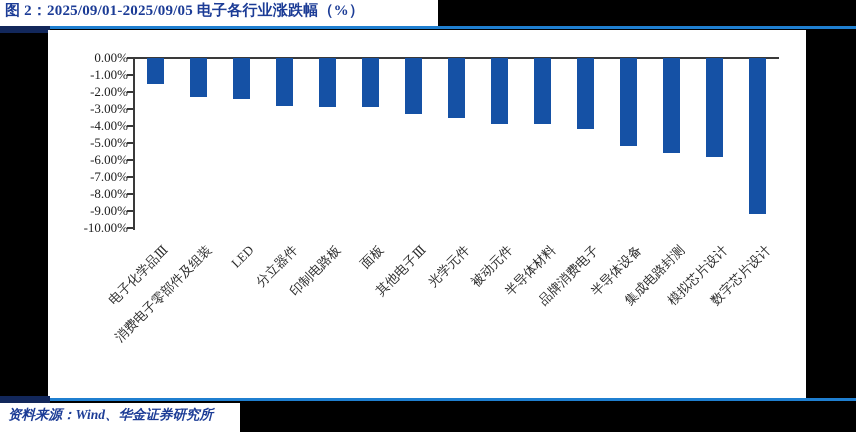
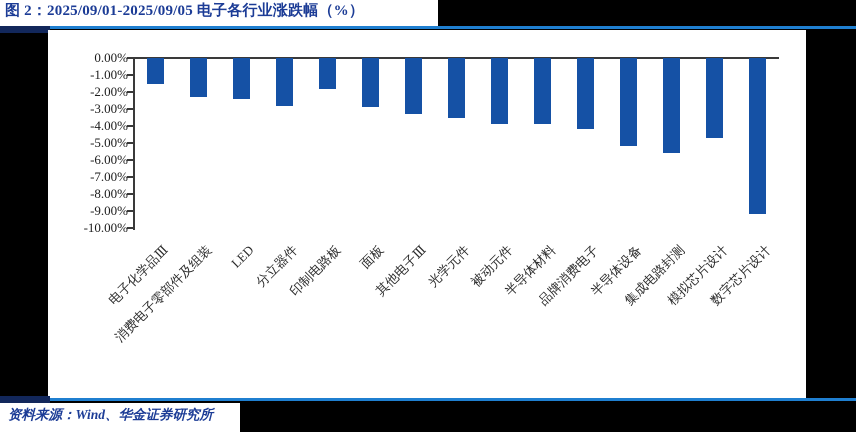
印制电路板: -2.9% -> -1.8%
模拟芯片设计: -5.8% -> -4.7%
